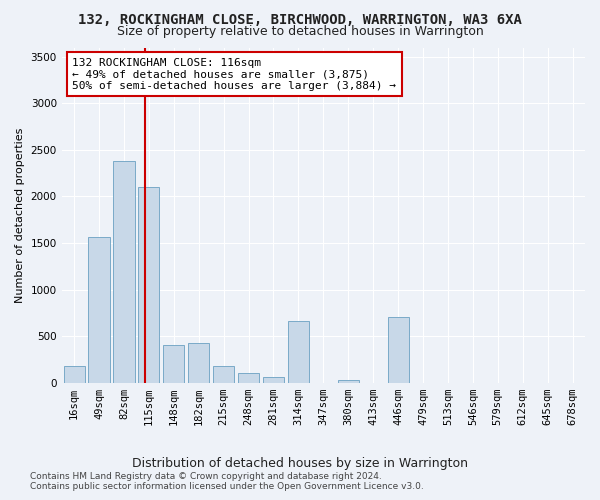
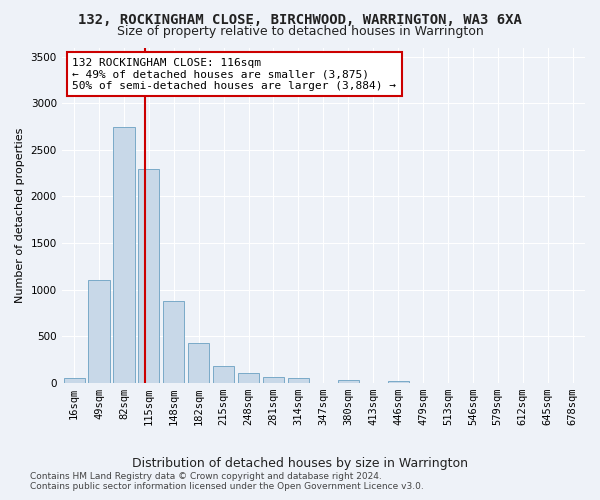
16sqm: 180 -> 60
49sqm: 1560 -> 1100
82sqm: 2380 -> 2750
115sqm: 2100 -> 2300
148sqm: 400 -> 880
314sqm: 660 -> 40
446sqm: 700 -> 20
